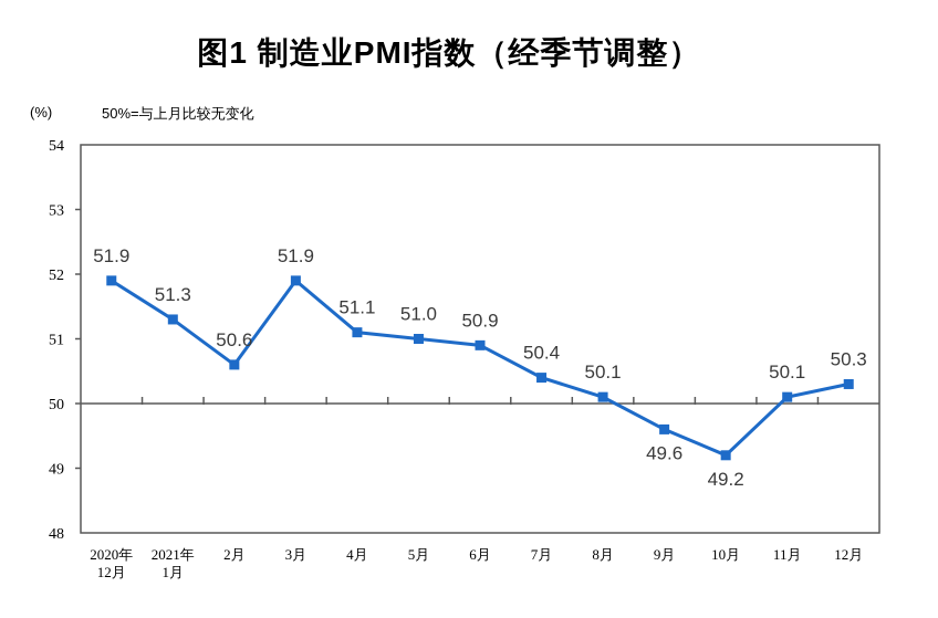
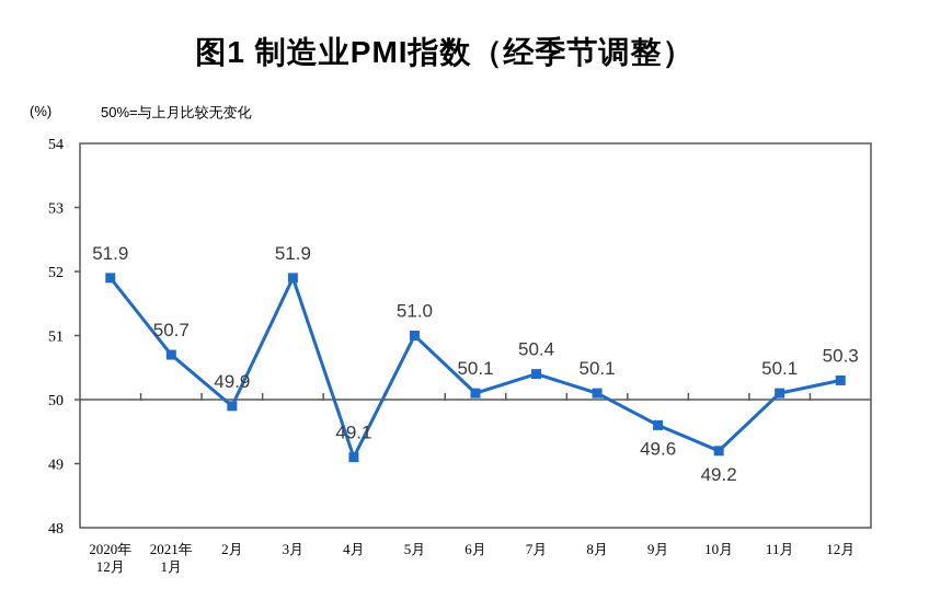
2021年 1月: 51.3 -> 50.7
2月: 50.6 -> 49.9
4月: 51.1 -> 49.1
6月: 50.9 -> 50.1
